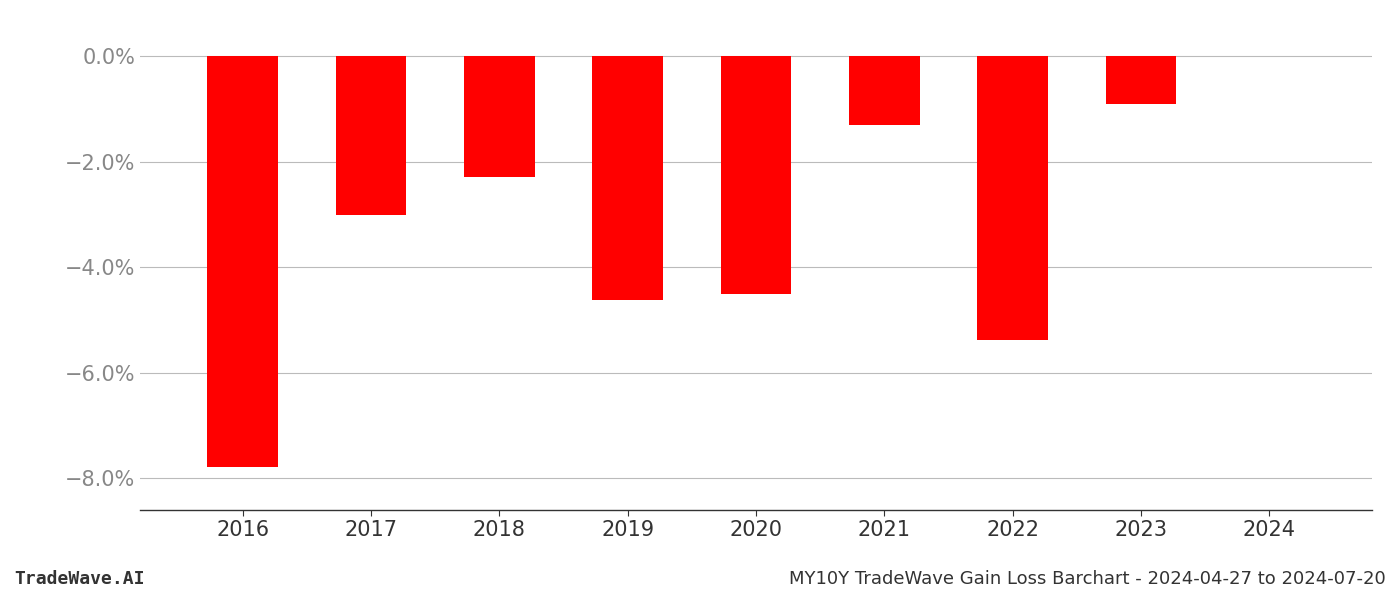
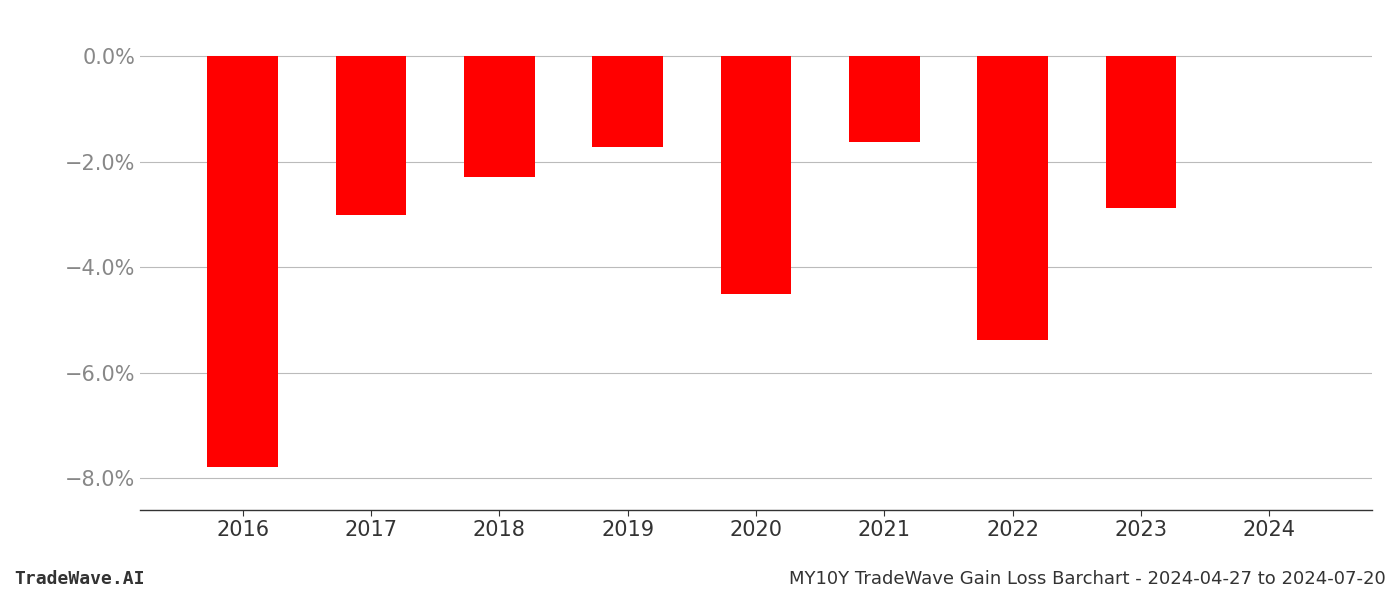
2019: -4.62% -> -1.72%
2021: -1.30% -> -1.62%
2023: -0.90% -> -2.88%
